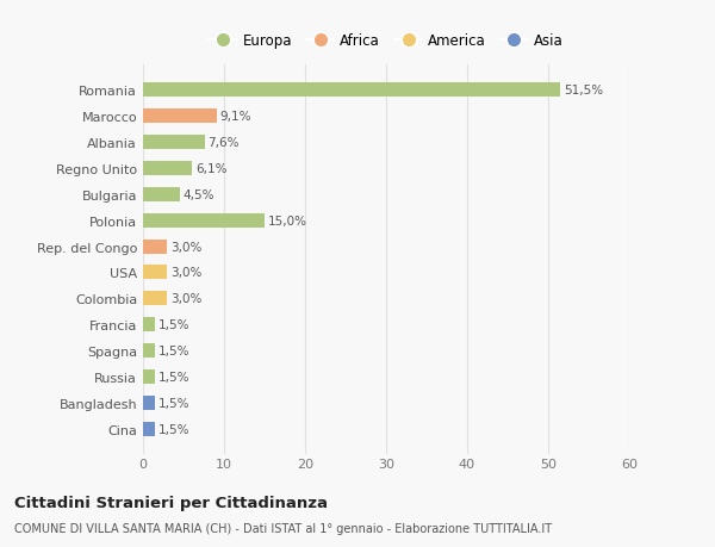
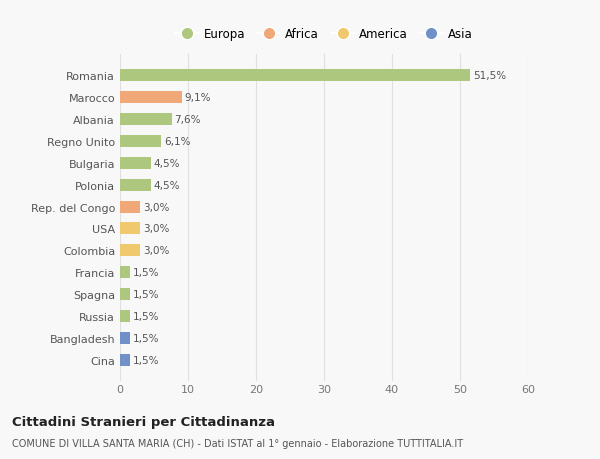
Polonia: 15,0% -> 4,5%
